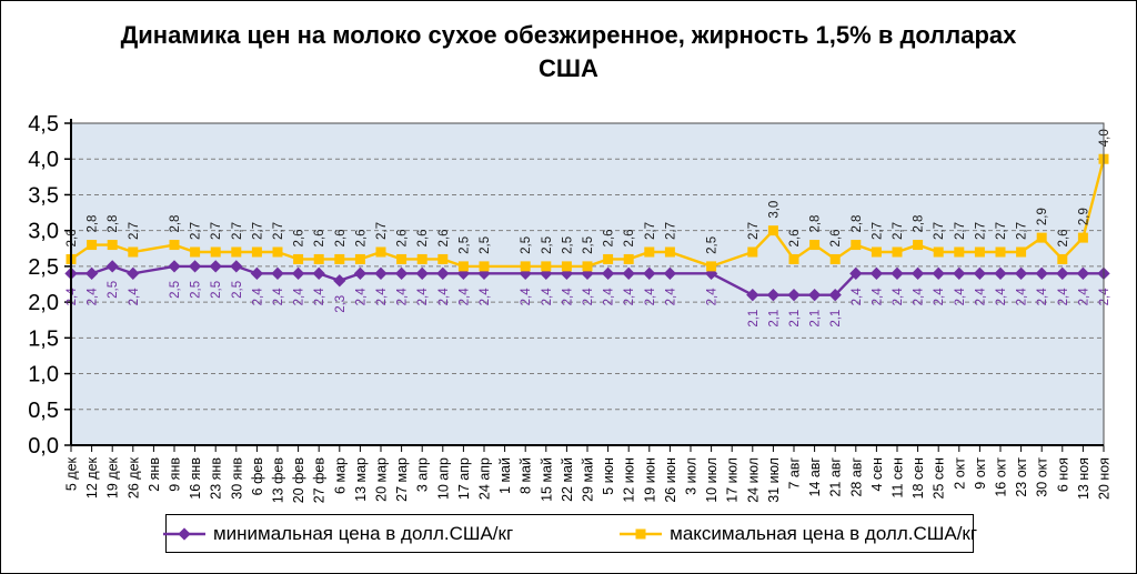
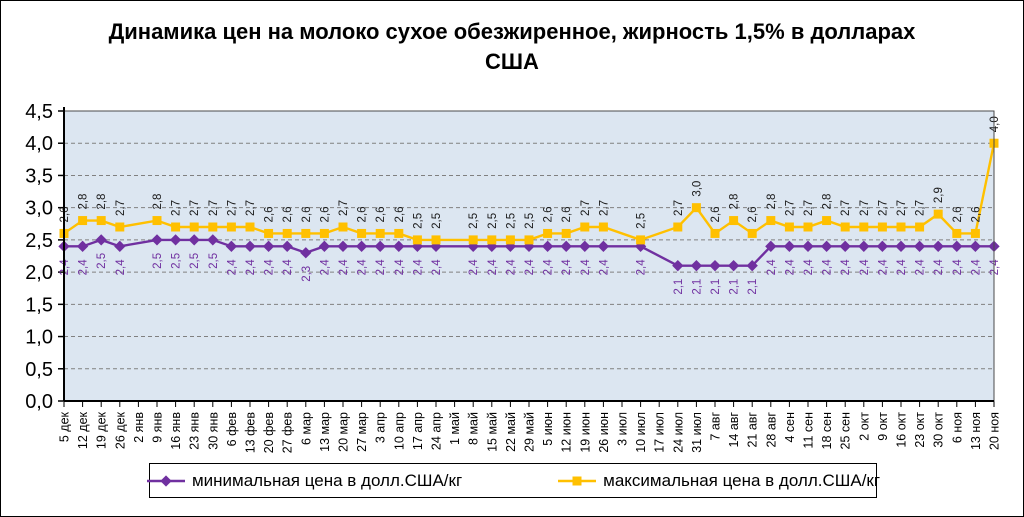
максимальная цена в долл.США/кг/13 ноя: 2,9 -> 2,6
